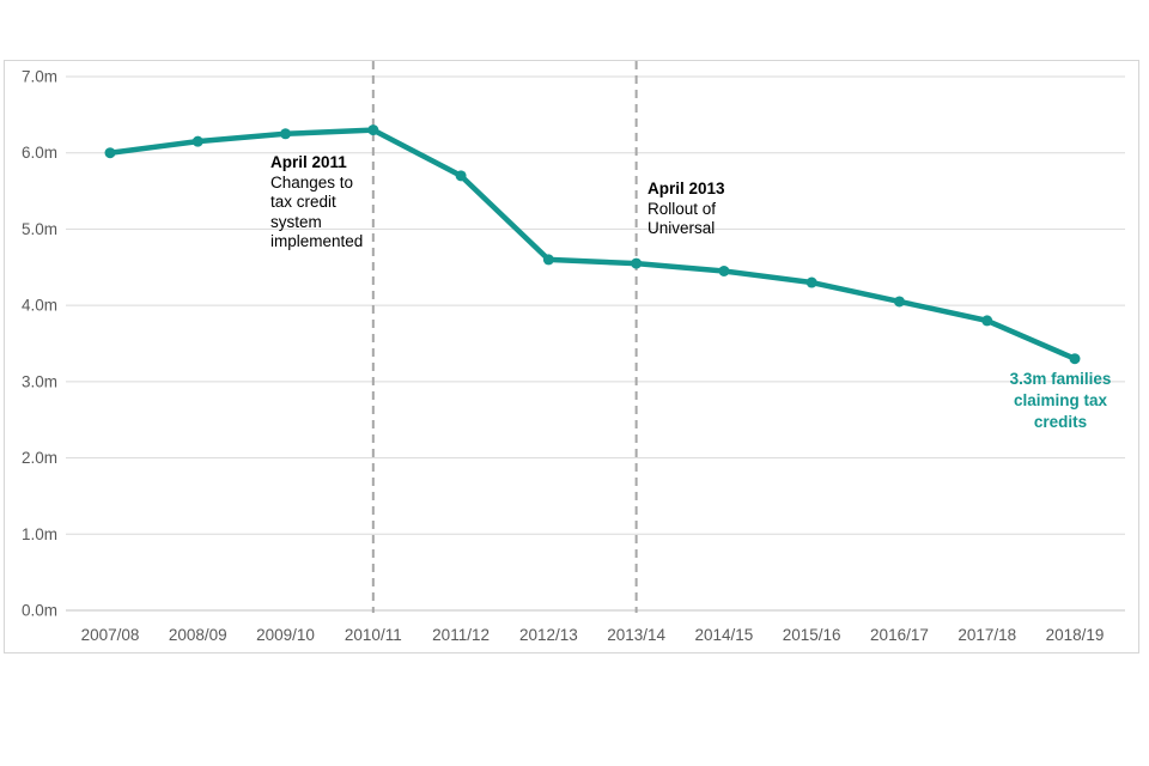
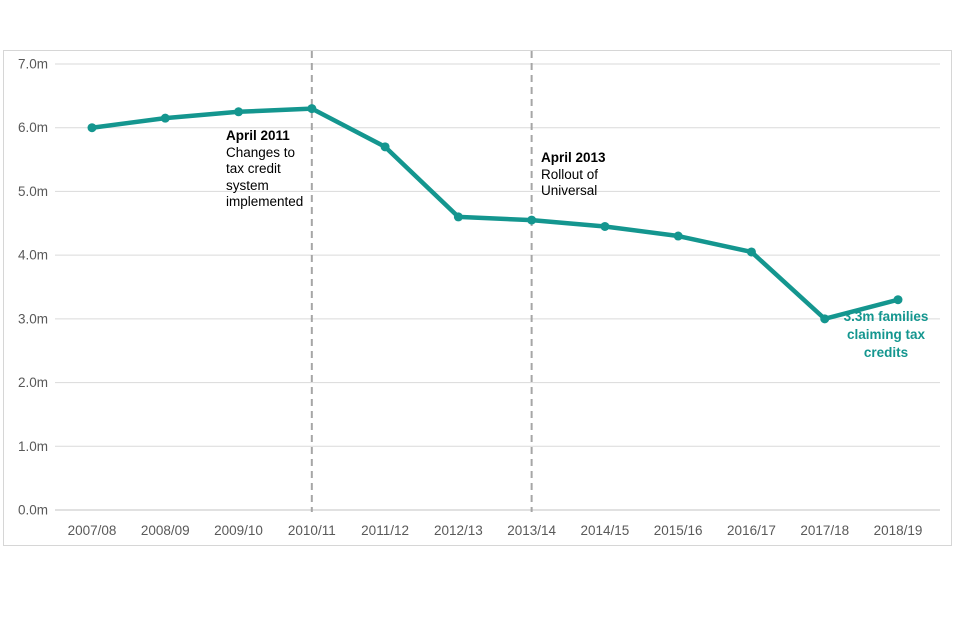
2017/18: 3.8m -> 3.0m
